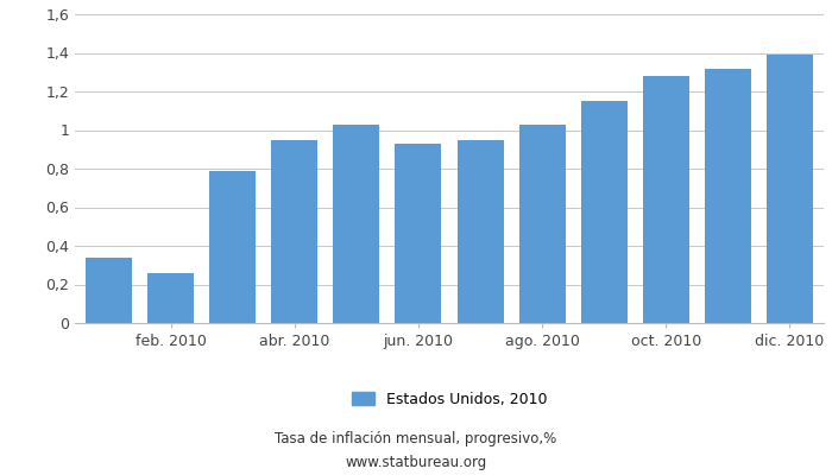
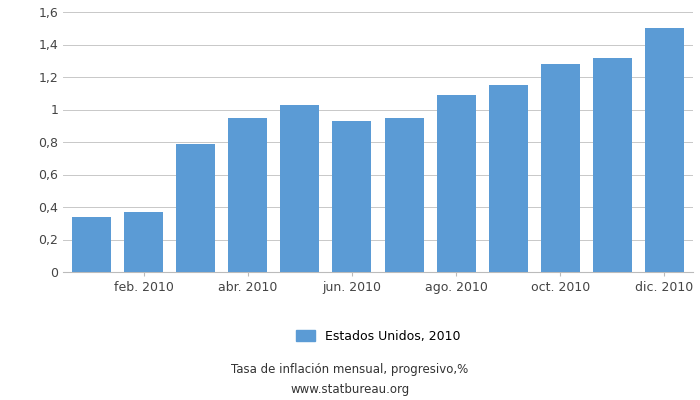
feb. 2010: 0,26 -> 0,37
ago. 2010: 1,03 -> 1,09
dic. 2010: 1,39 -> 1,50
